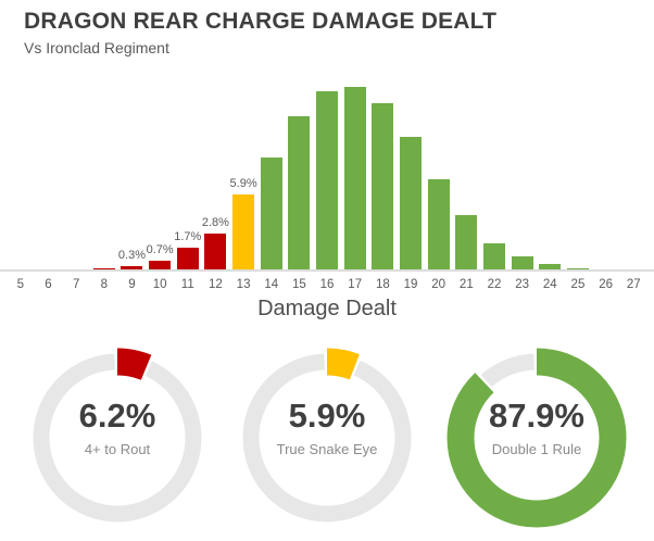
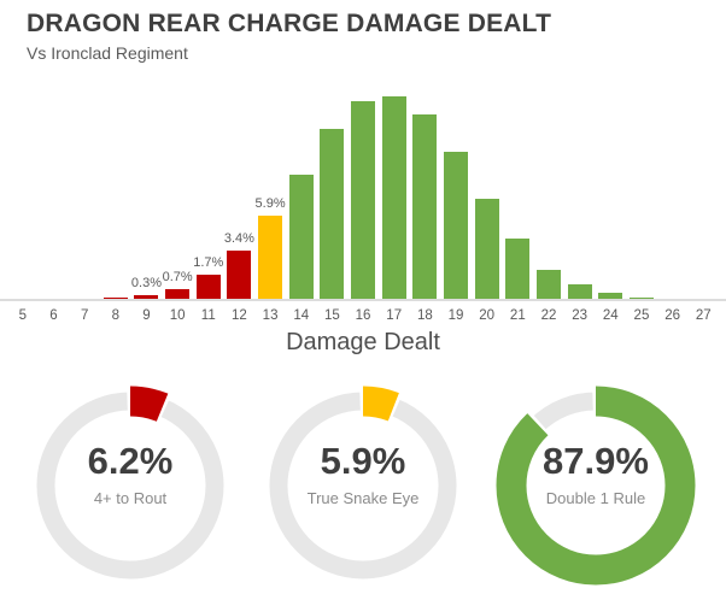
12: 2.8% -> 3.4%
